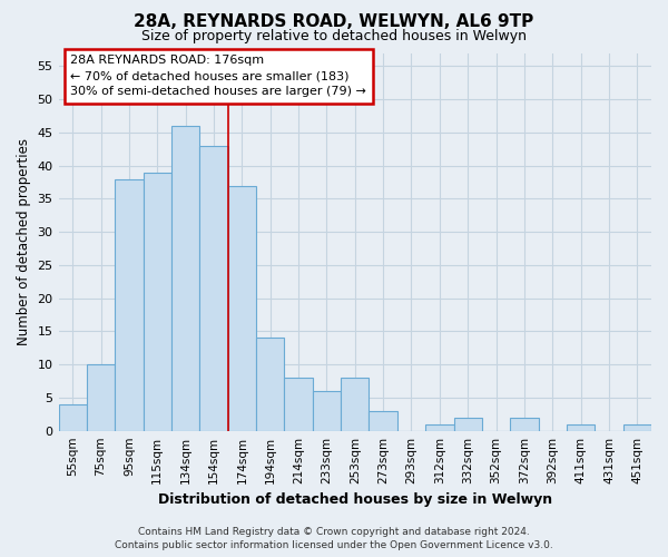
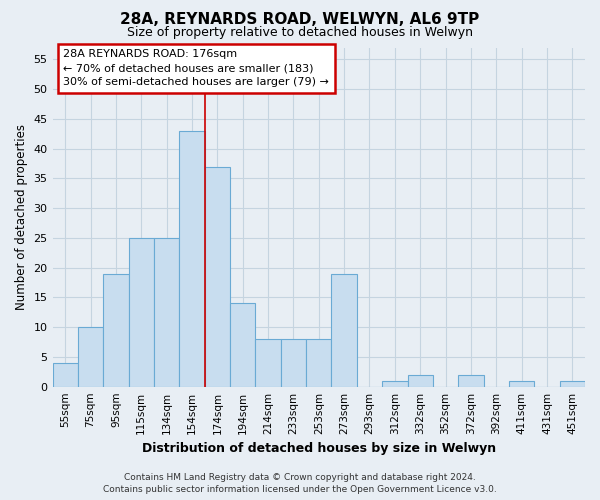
95sqm: 38 -> 19
115sqm: 39 -> 25
134sqm: 46 -> 25
233sqm: 6 -> 8
273sqm: 3 -> 19
